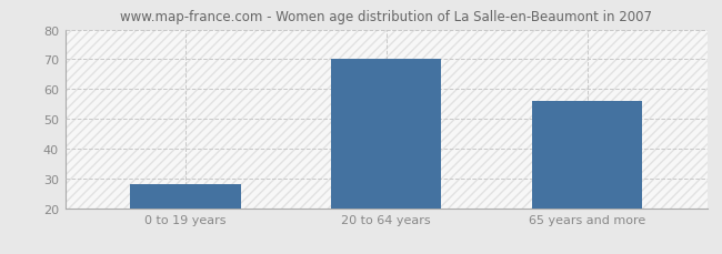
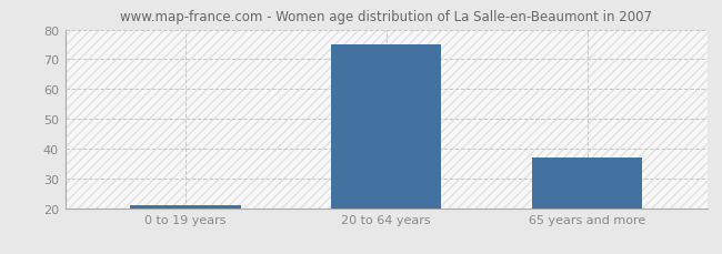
0 to 19 years: 28 -> 21
20 to 64 years: 70 -> 75
65 years and more: 56 -> 37
